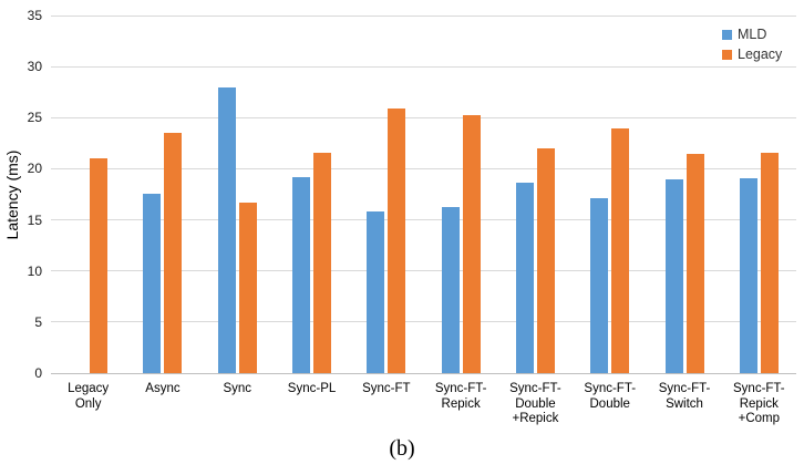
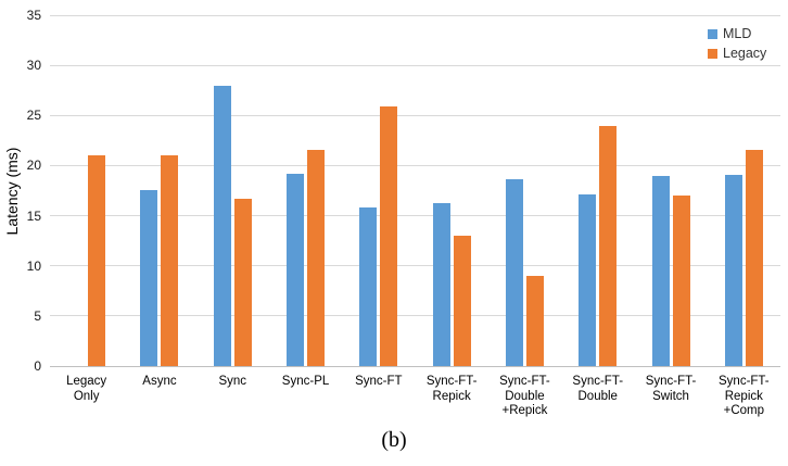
Legacy/Async: 24 -> 21
Legacy/Sync-FT-Repick: 25 -> 13
Legacy/Sync-FT-Double+Repick: 22 -> 9
Legacy/Sync-FT-Switch: 22 -> 17
